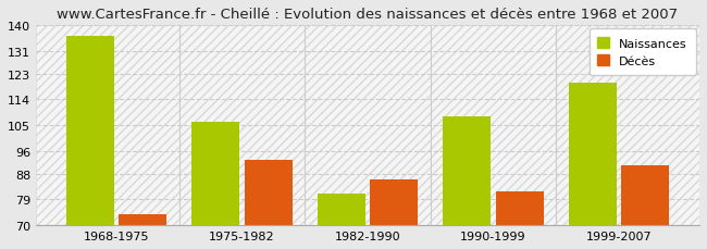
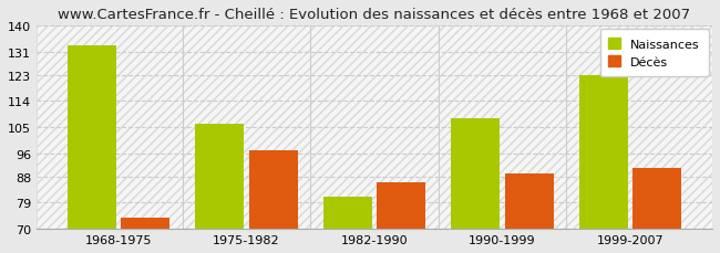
Naissances/1968-1975: 136 -> 133
Décès/1975-1982: 93 -> 97
Décès/1990-1999: 82 -> 89
Naissances/1999-2007: 120 -> 123
